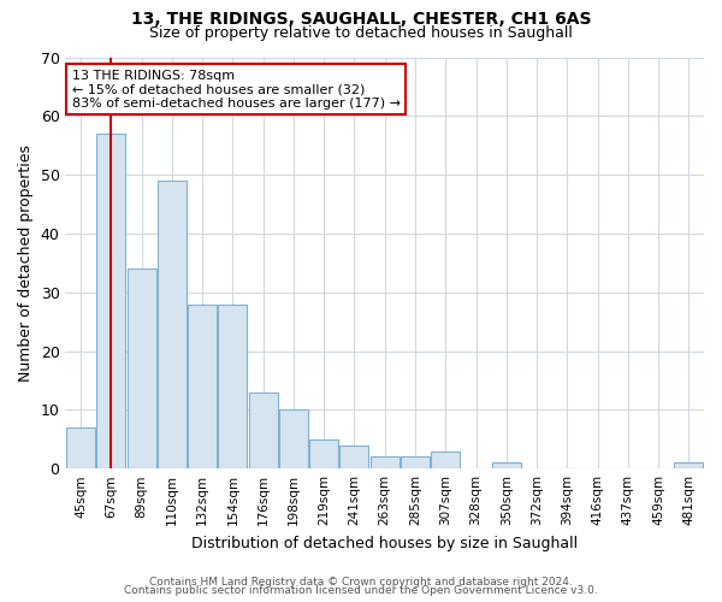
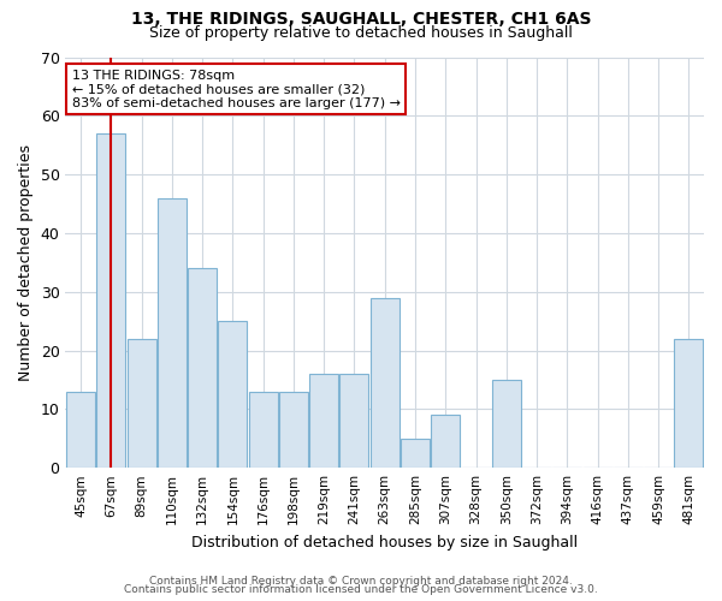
45sqm: 7 -> 13
89sqm: 34 -> 22
110sqm: 49 -> 46
132sqm: 28 -> 34
154sqm: 28 -> 25
198sqm: 10 -> 13
219sqm: 5 -> 16
241sqm: 4 -> 16
263sqm: 2 -> 29
285sqm: 2 -> 5
307sqm: 3 -> 9
350sqm: 1 -> 15
481sqm: 1 -> 22
